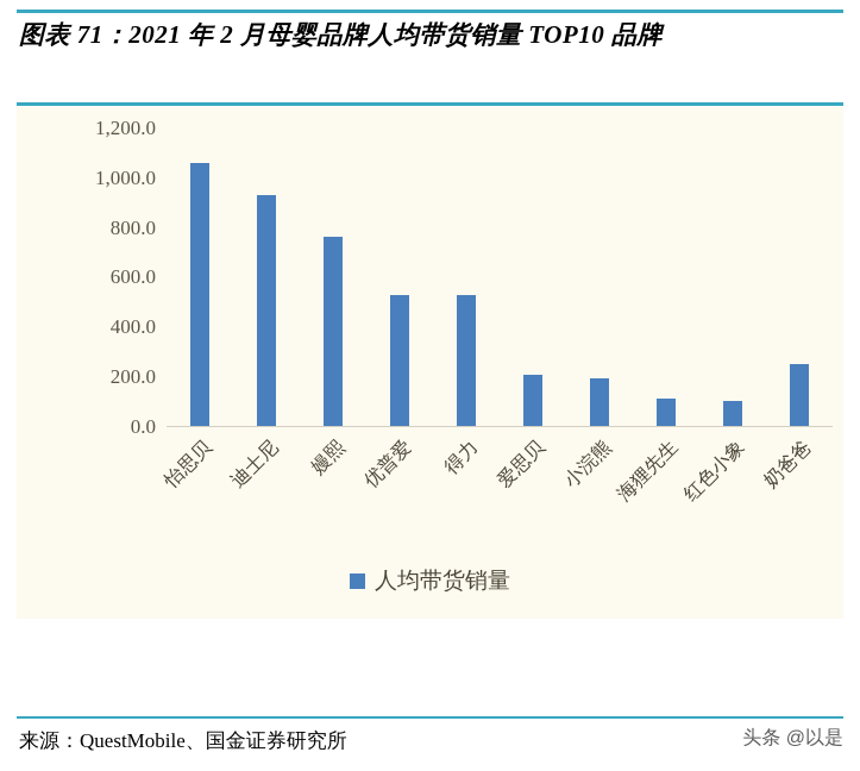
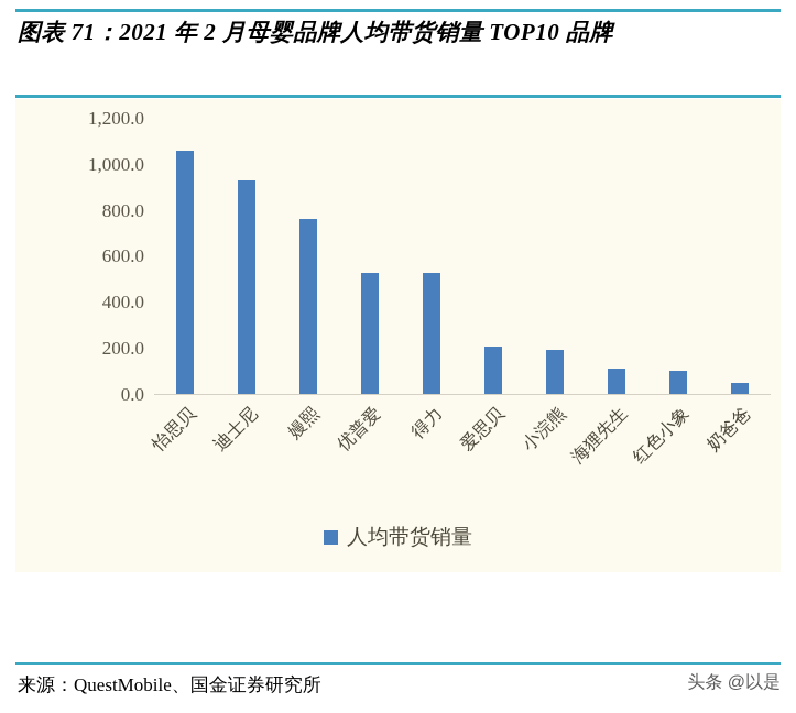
奶爸爸: 250 -> 50
